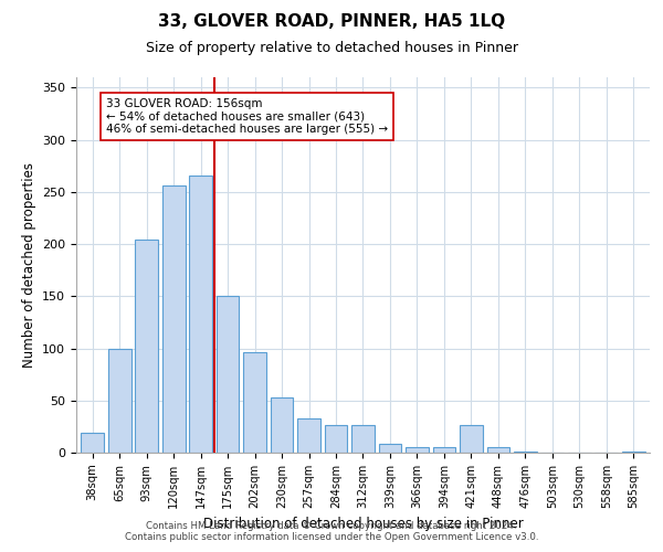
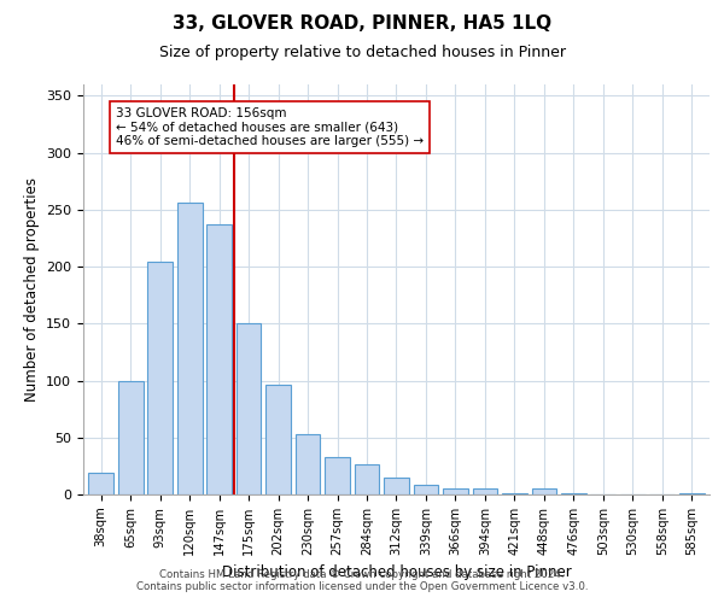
147sqm: 266 -> 237
312sqm: 26 -> 15
421sqm: 26 -> 1
